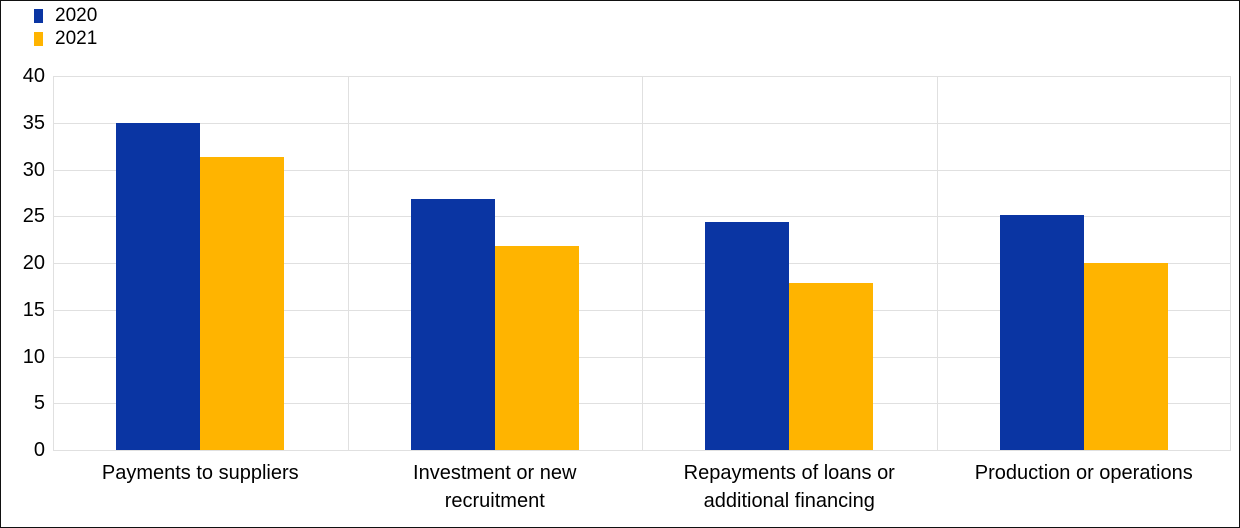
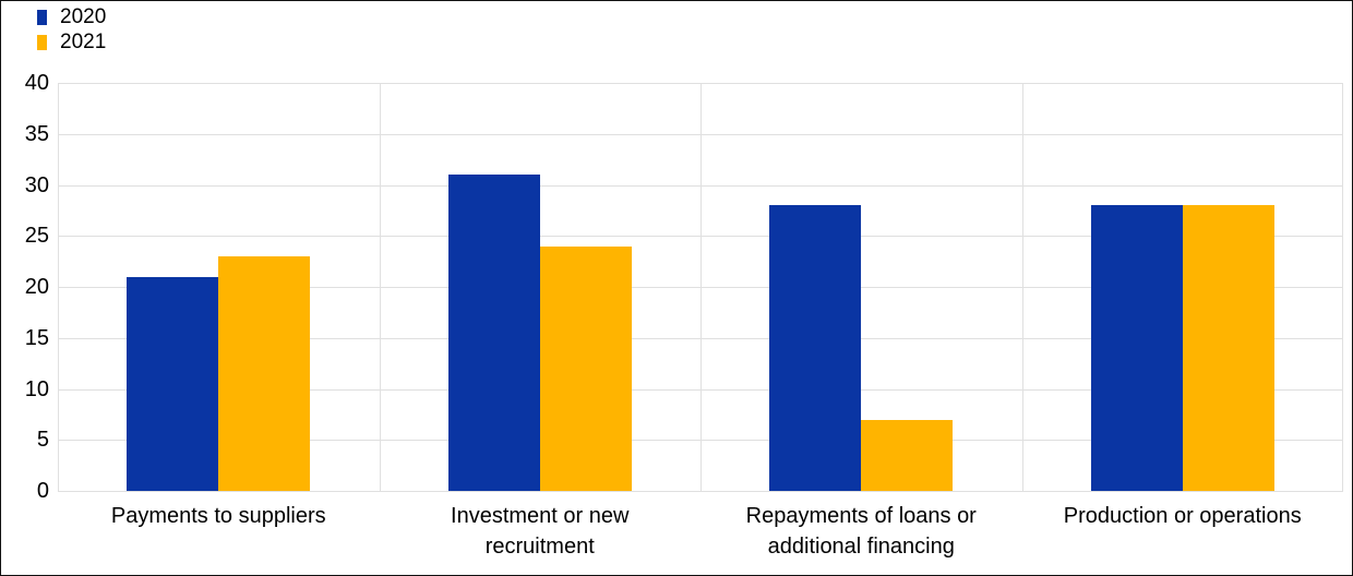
2020/Payments to suppliers: 35 -> 21
2021/Payments to suppliers: 31 -> 23
2020/Investment or new recruitment: 27 -> 31
2021/Investment or new recruitment: 22 -> 24
2020/Repayments of loans or additional financing: 24 -> 28
2021/Repayments of loans or additional financing: 18 -> 7
2020/Production or operations: 25 -> 28
2021/Production or operations: 20 -> 28
